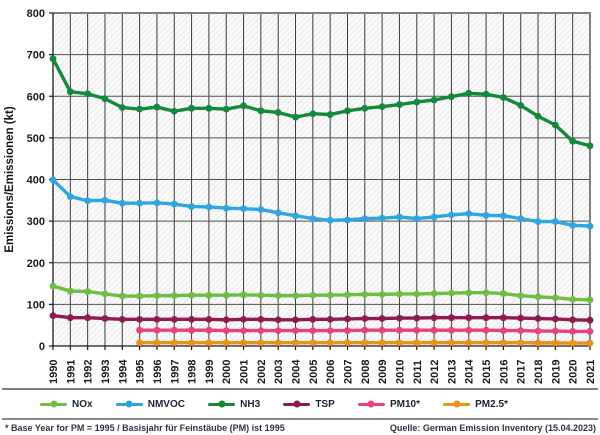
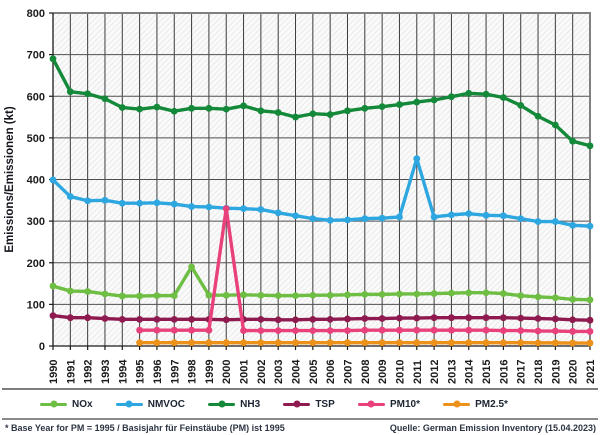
NOx/1998: 120 -> 190
PM10*/2000: 40 -> 330
NMVOC/2011: 310 -> 450
